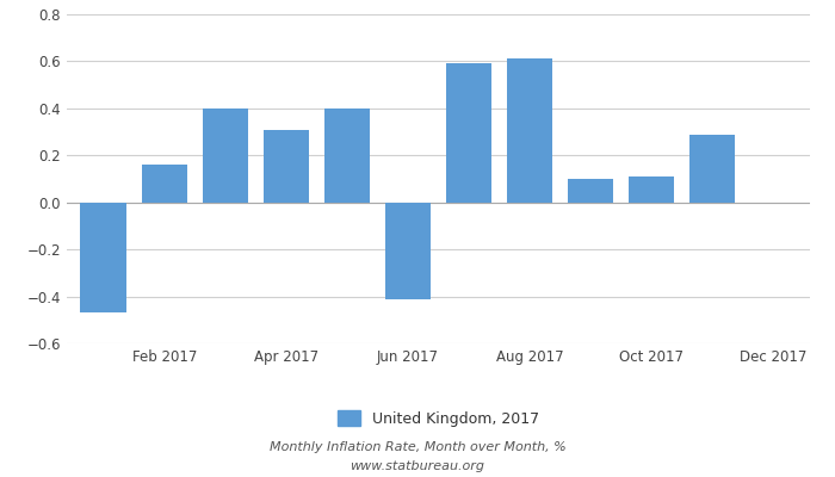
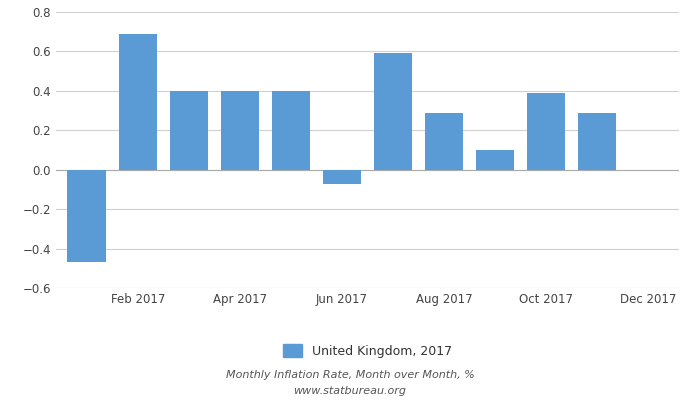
Feb 2017: 0.16 -> 0.69
Apr 2017: 0.31 -> 0.40
Jun 2017: -0.41 -> -0.07
Aug 2017: 0.61 -> 0.29
Oct 2017: 0.11 -> 0.39
